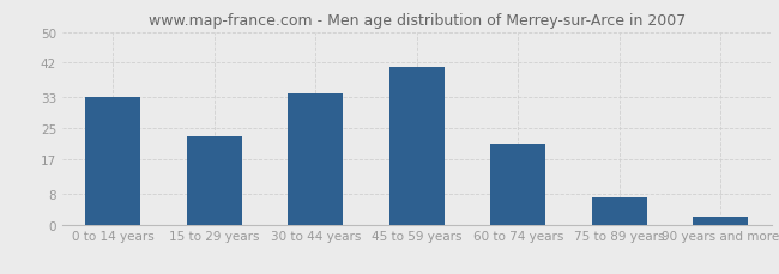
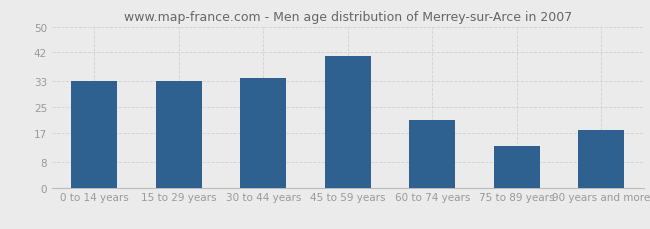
15 to 29 years: 23 -> 33
75 to 89 years: 7 -> 13
90 years and more: 2 -> 18
